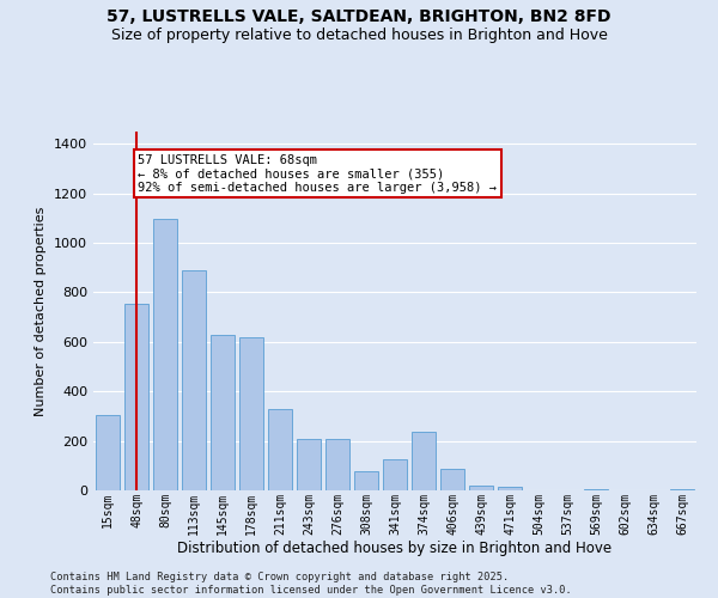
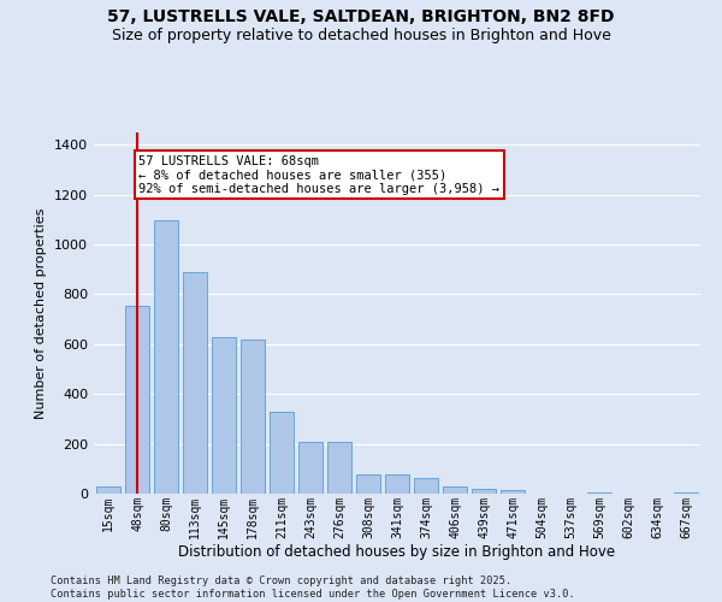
15sqm: 305 -> 30
341sqm: 125 -> 75
374sqm: 235 -> 65
406sqm: 85 -> 30
